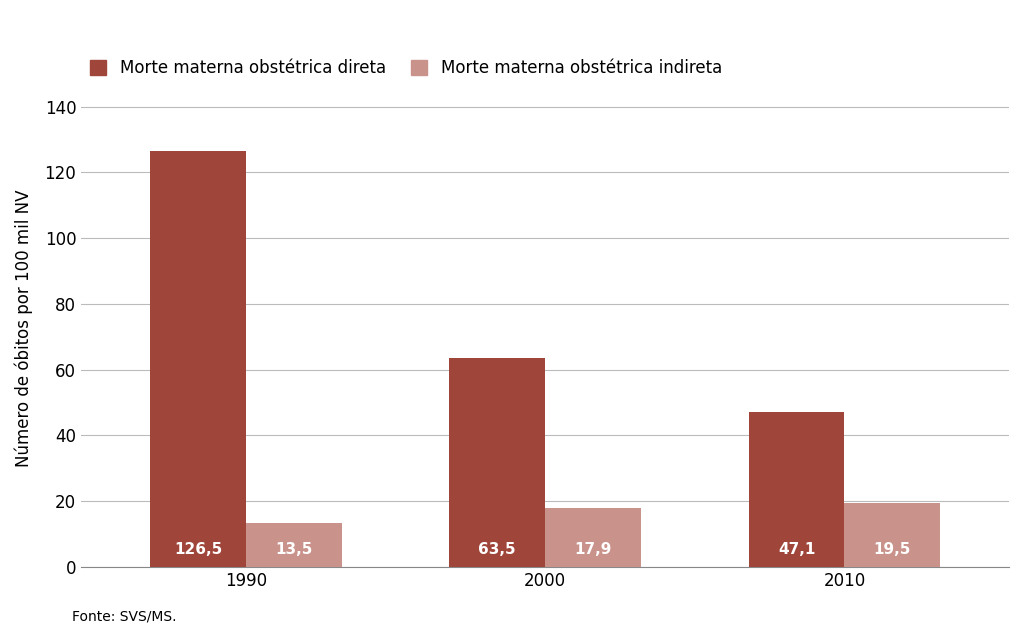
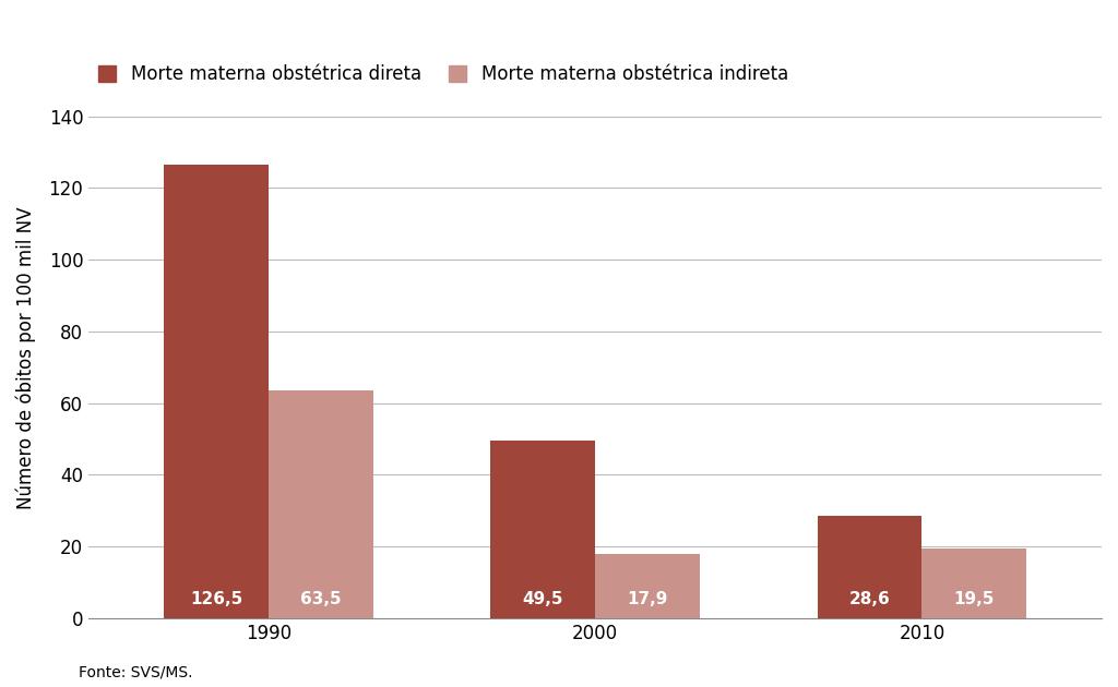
Morte materna obstétrica indireta/1990: 13,5 -> 63,5
Morte materna obstétrica direta/2000: 63,5 -> 49,5
Morte materna obstétrica direta/2010: 47,1 -> 28,6
